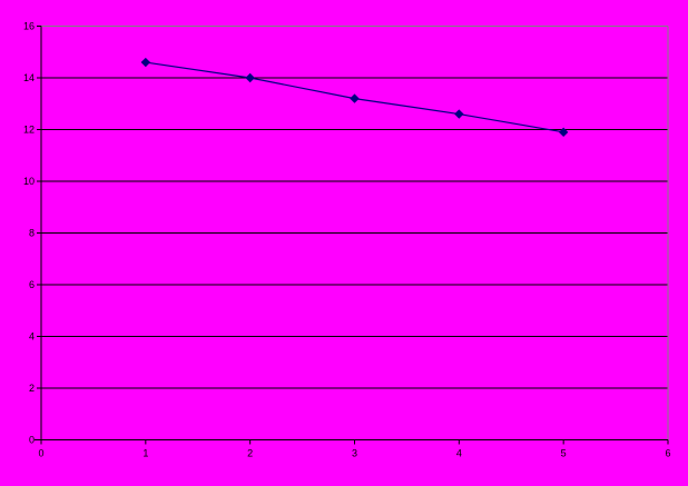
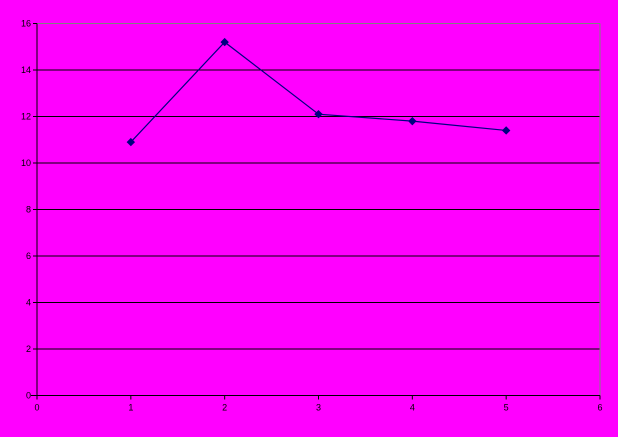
1: 14.6 -> 10.9
2: 14.0 -> 15.2
3: 13.2 -> 12.1
4: 12.6 -> 11.8
5: 11.9 -> 11.4
